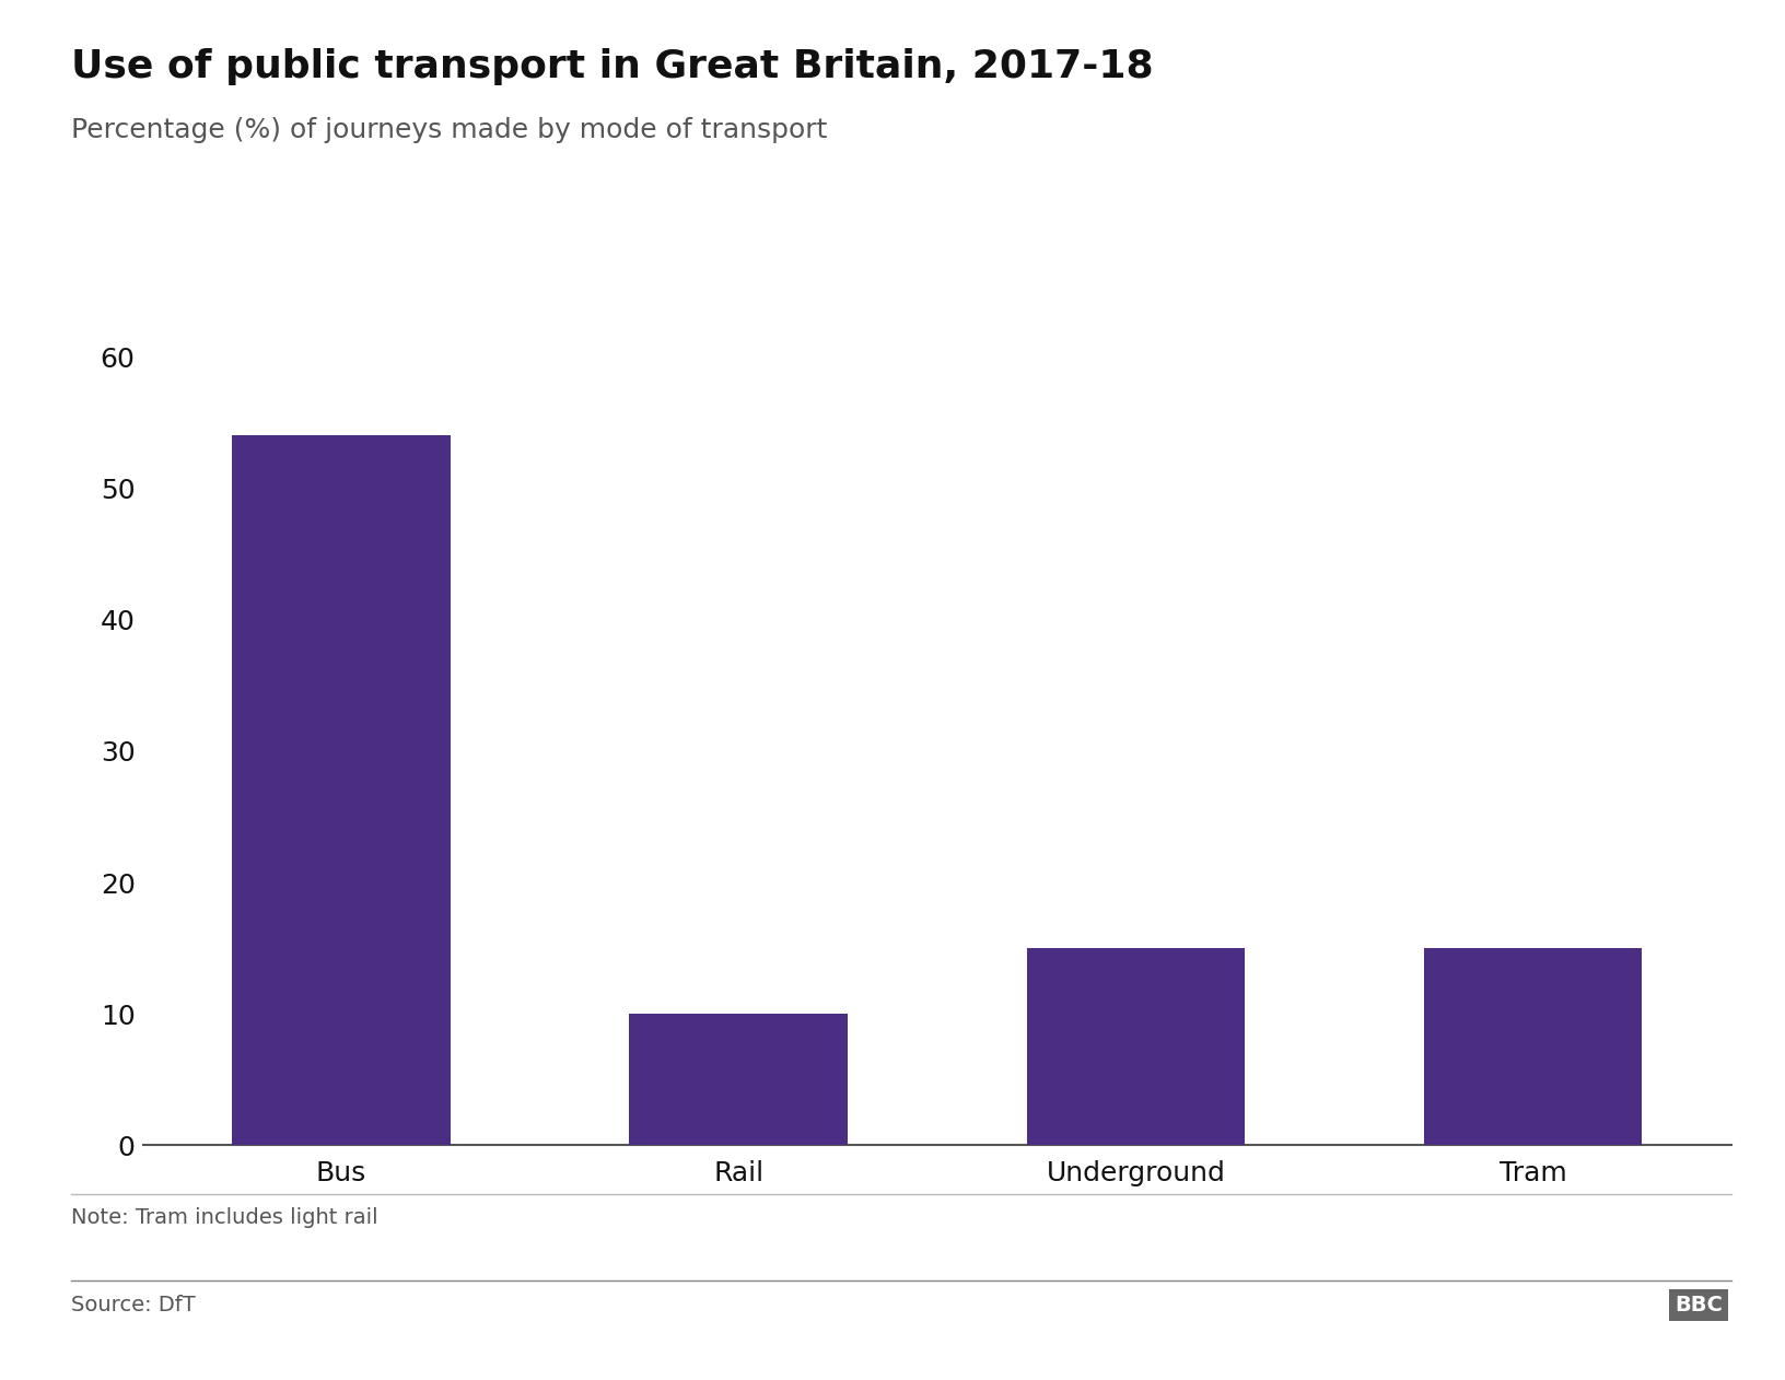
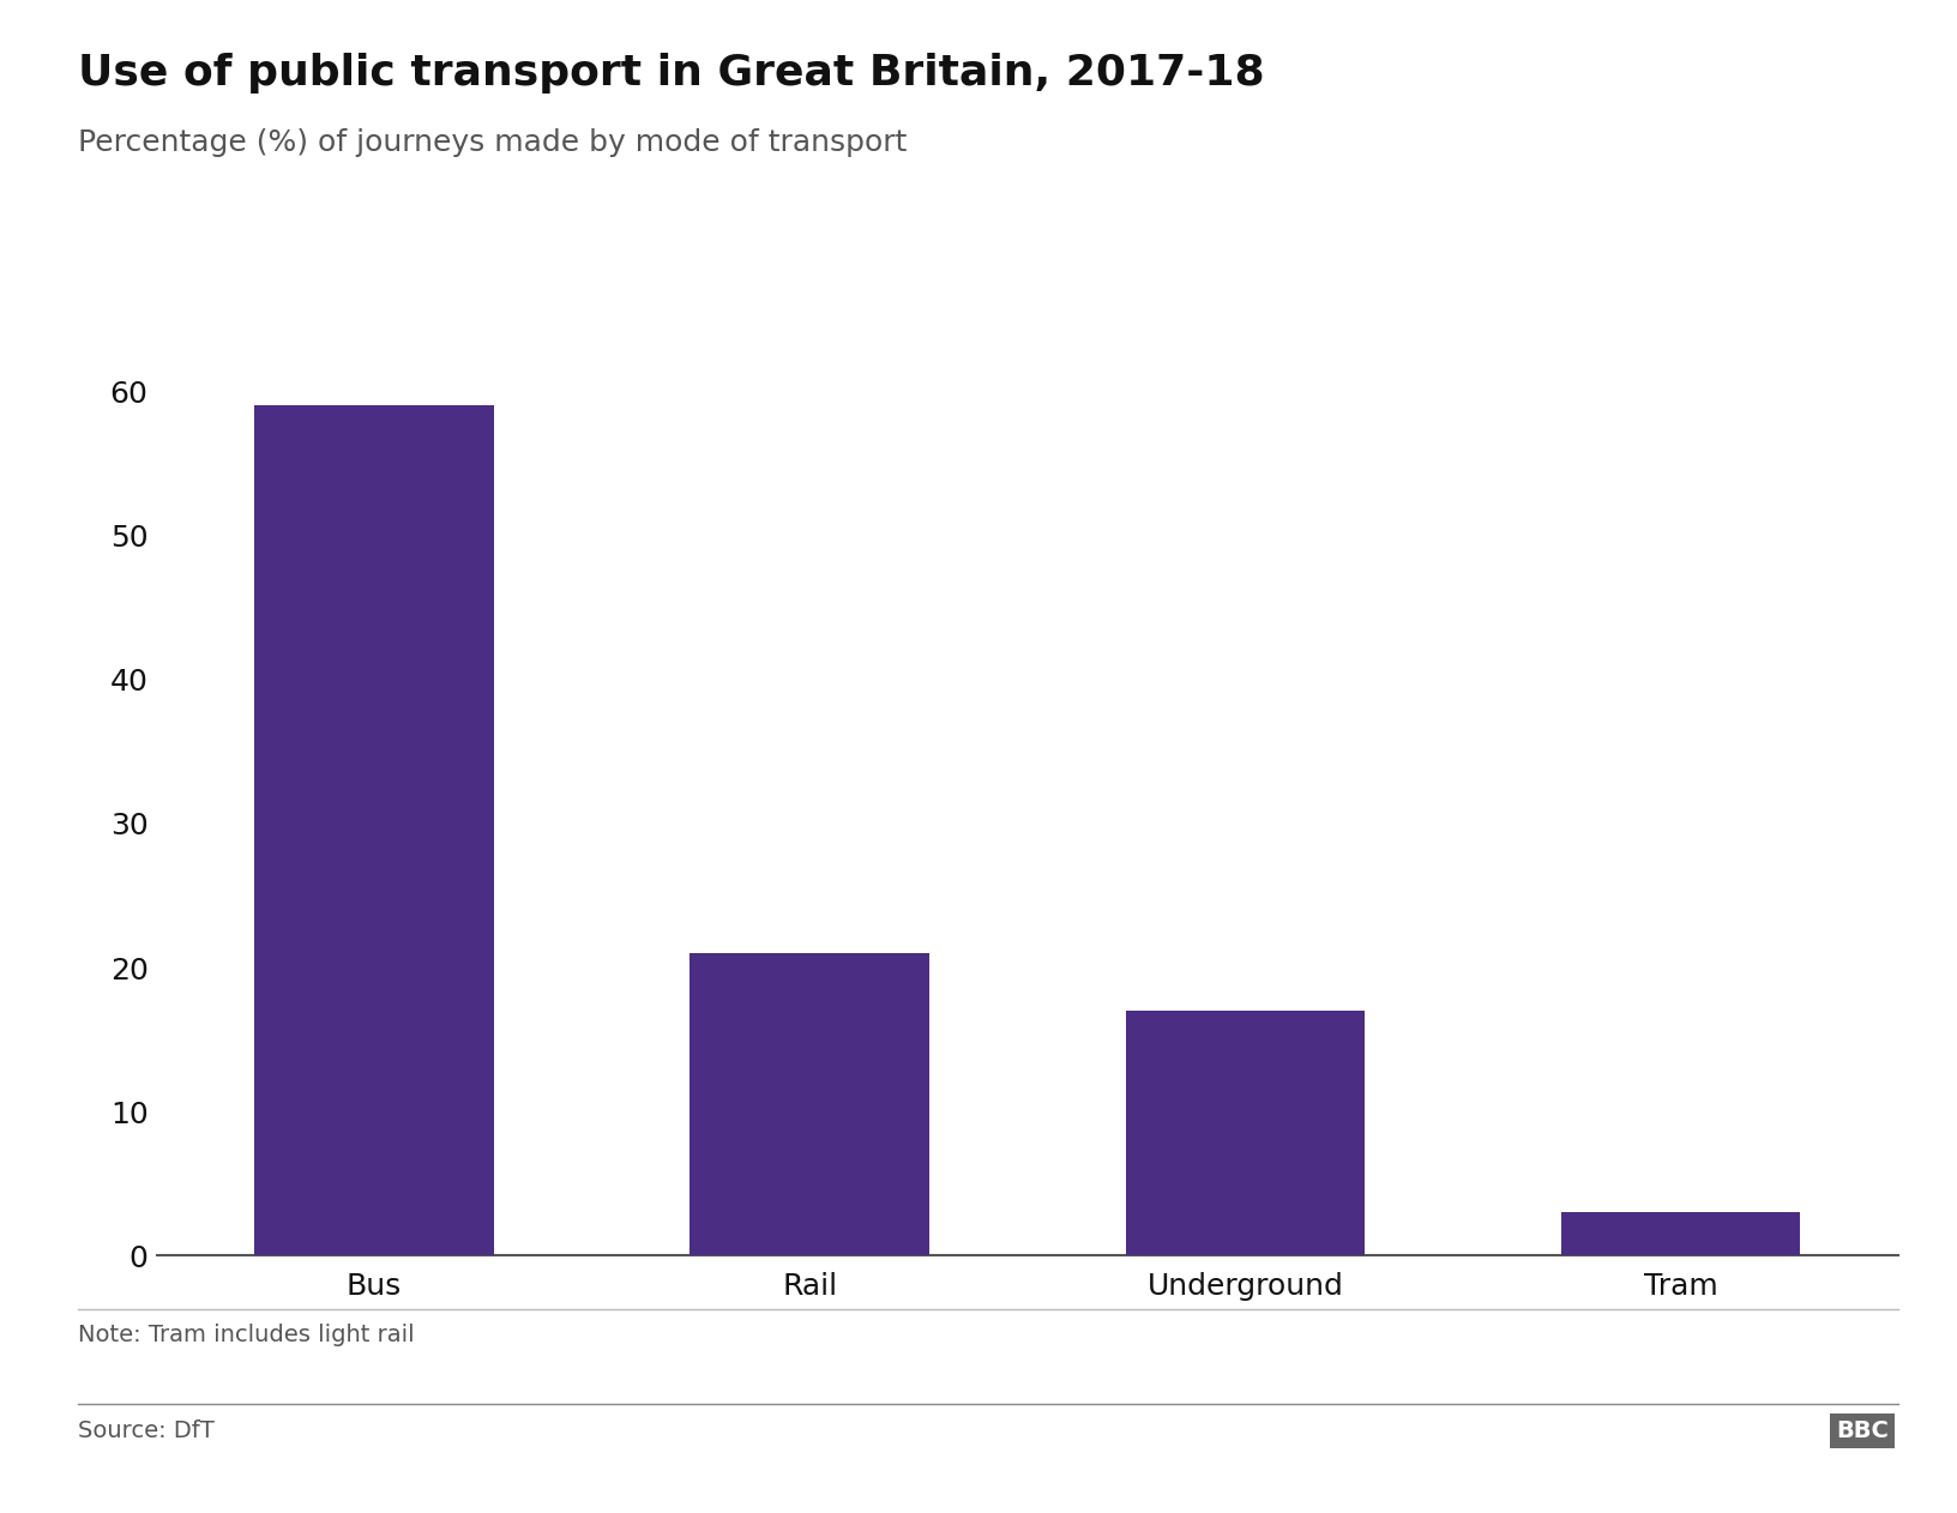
Bus: 54 -> 59
Rail: 10 -> 21
Underground: 15 -> 17
Tram: 15 -> 3
